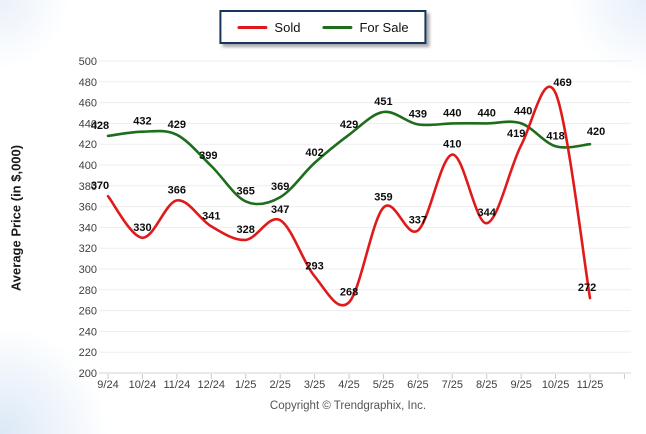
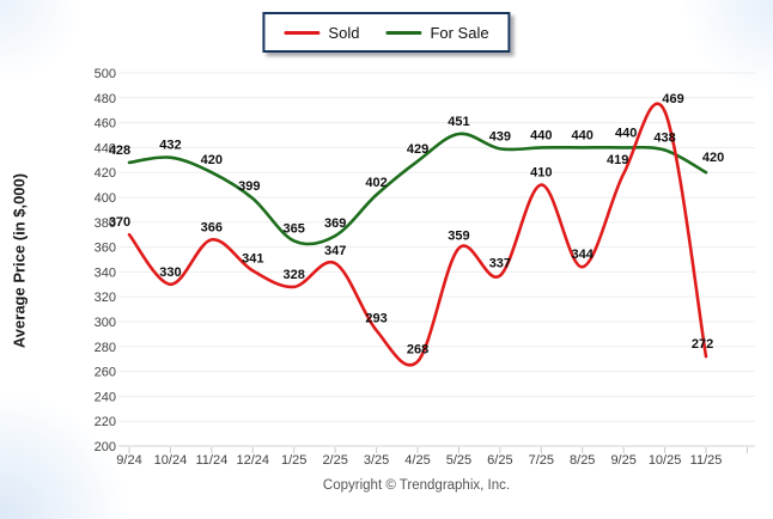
For Sale/11/24: 429 -> 420
For Sale/10/25: 418 -> 438
